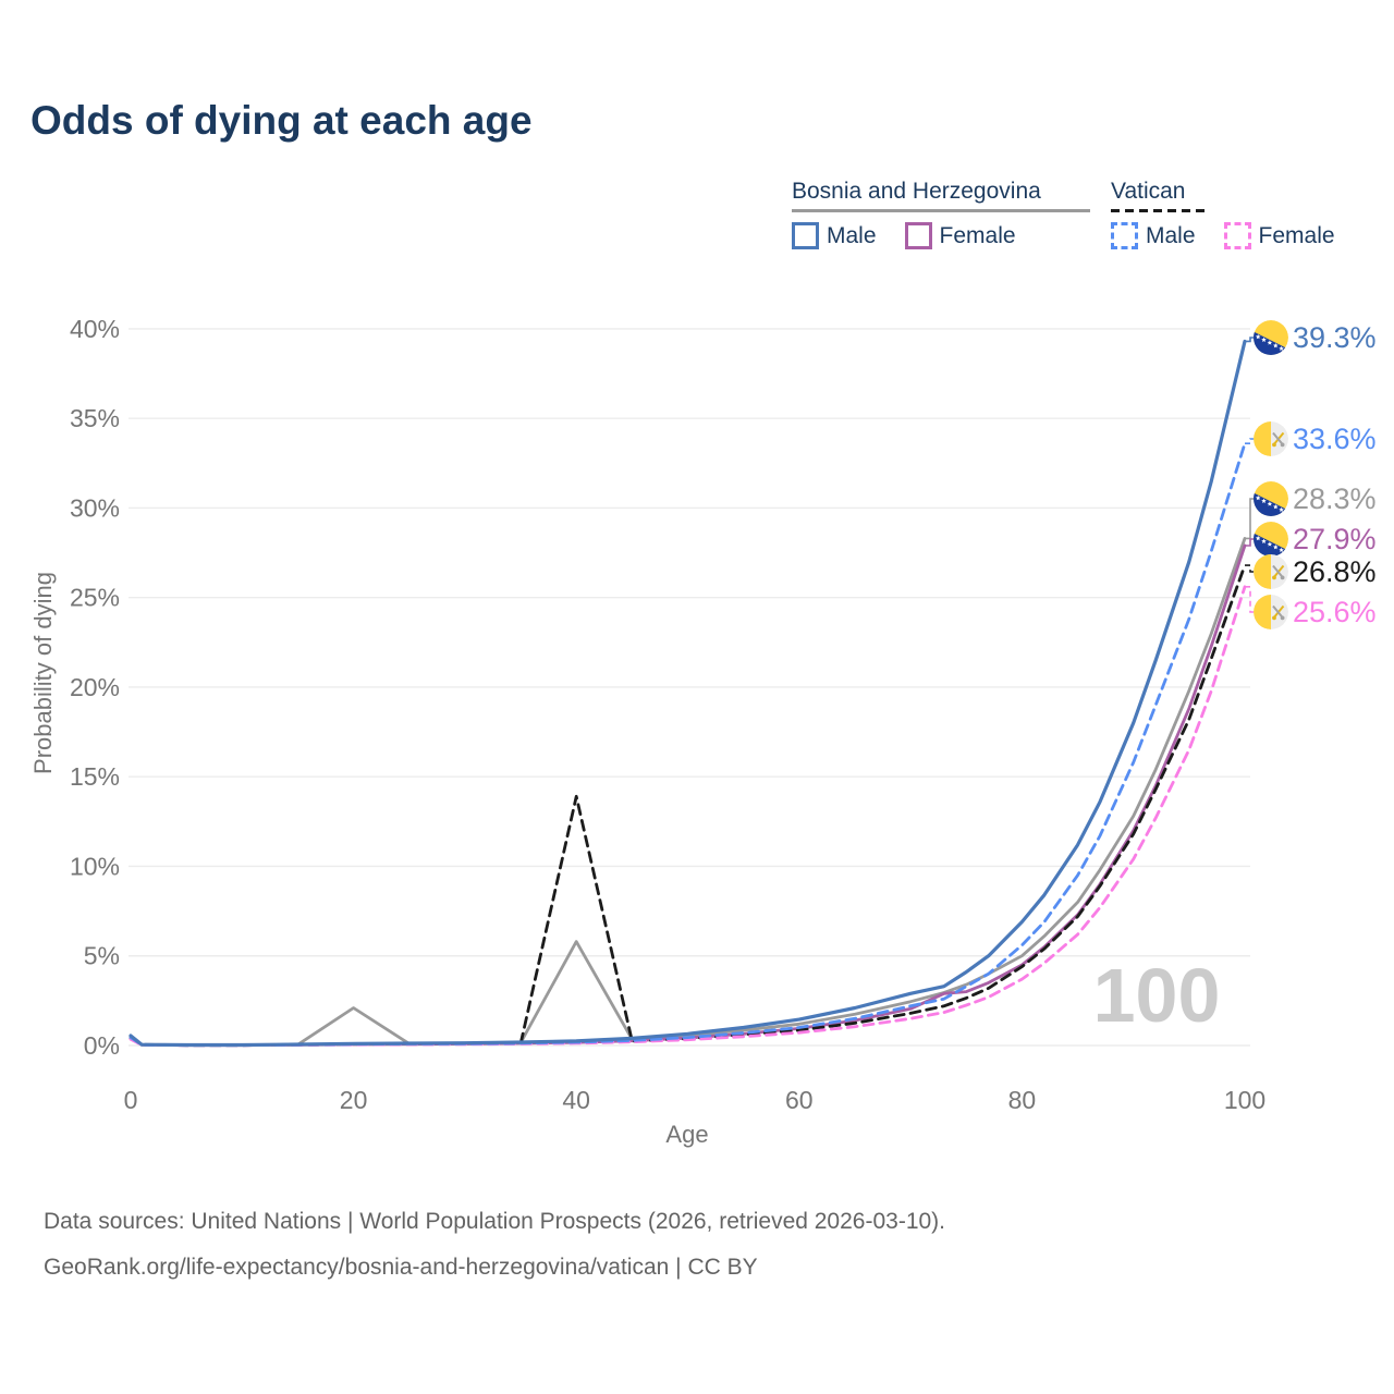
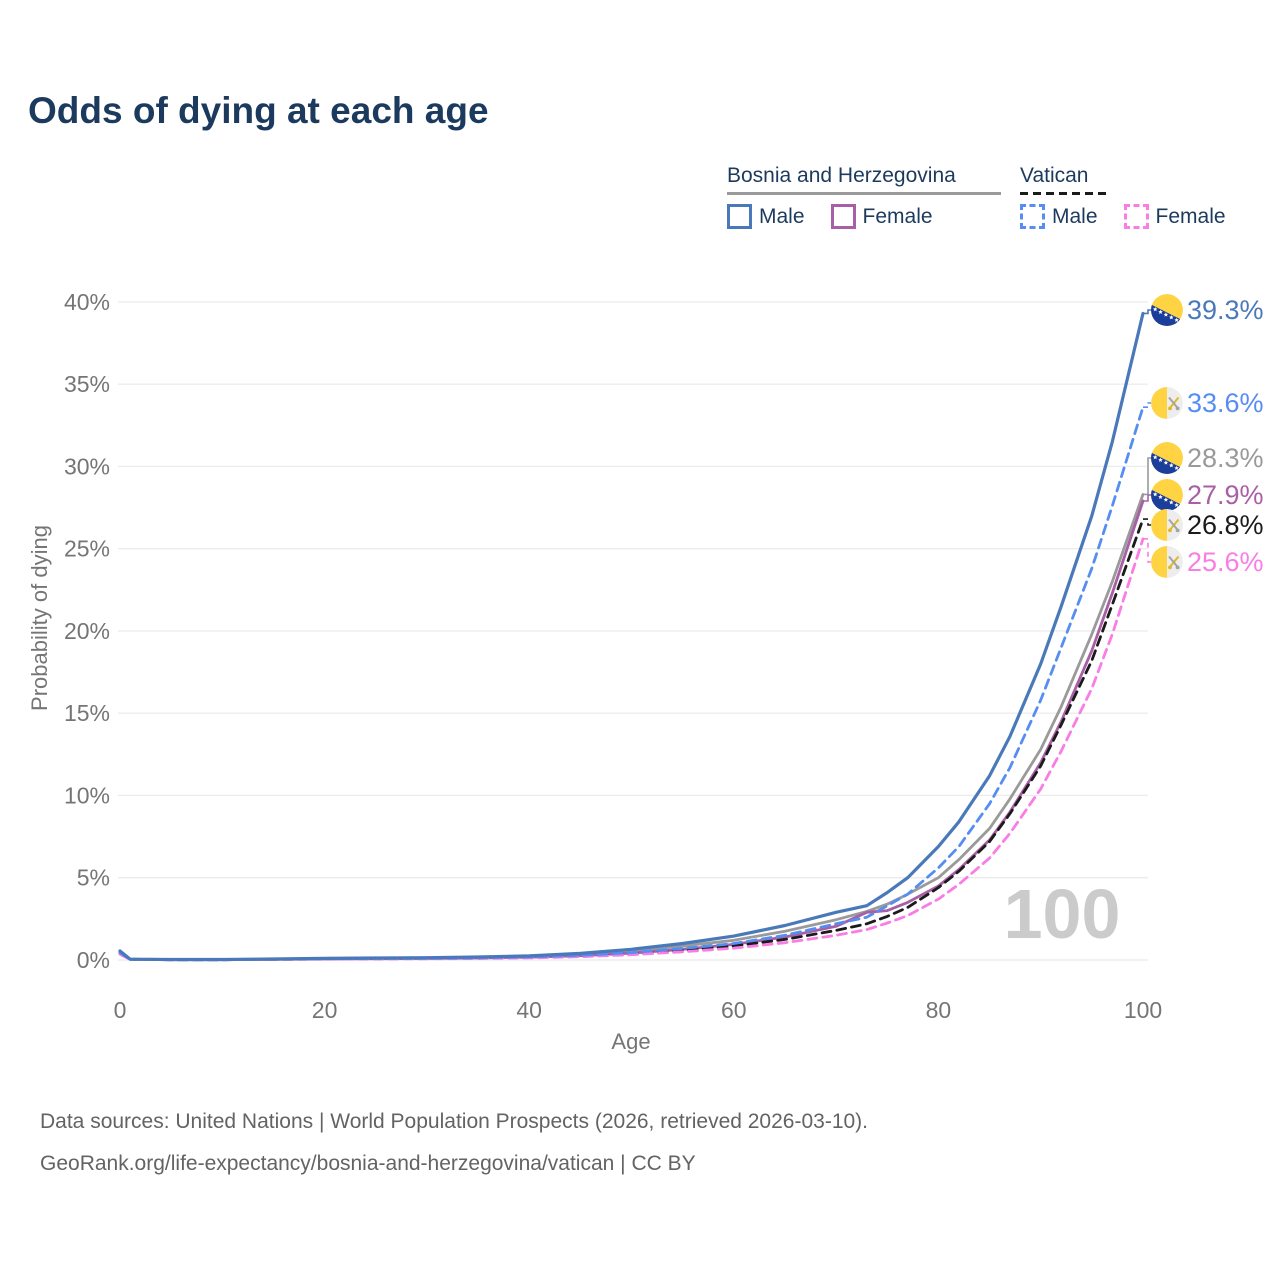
Bosnia and Herzegovina/20: 2.1% -> 0.1%
Bosnia and Herzegovina/40: 5.8% -> 0.2%
Vatican/40: 13.9% -> 0.2%
